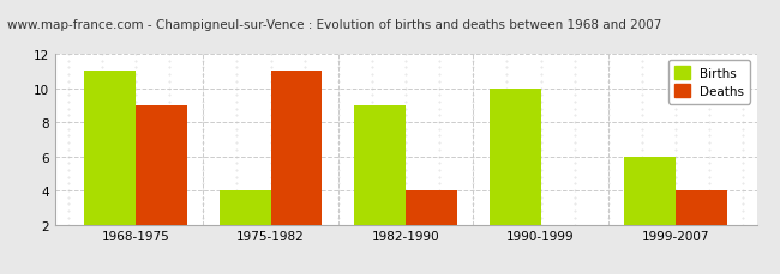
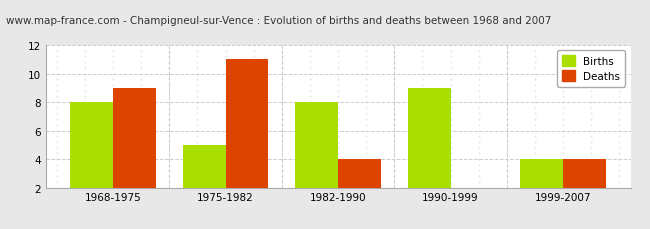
Births/1968-1975: 11 -> 8
Births/1975-1982: 4 -> 5
Births/1982-1990: 9 -> 8
Births/1990-1999: 10 -> 9
Births/1999-2007: 6 -> 4
